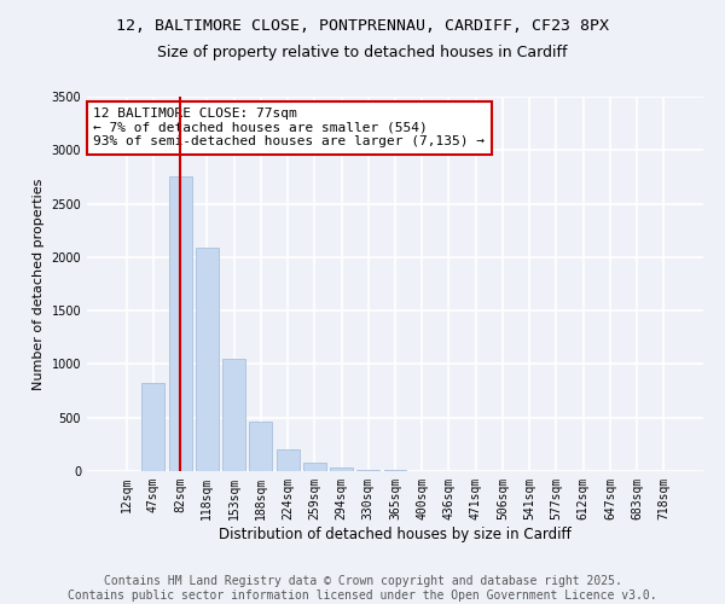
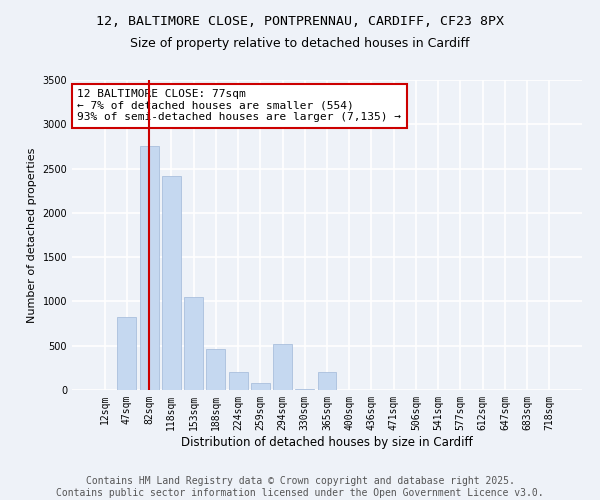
118sqm: 2090 -> 2420
294sqm: 40 -> 520
365sqm: 10 -> 200
